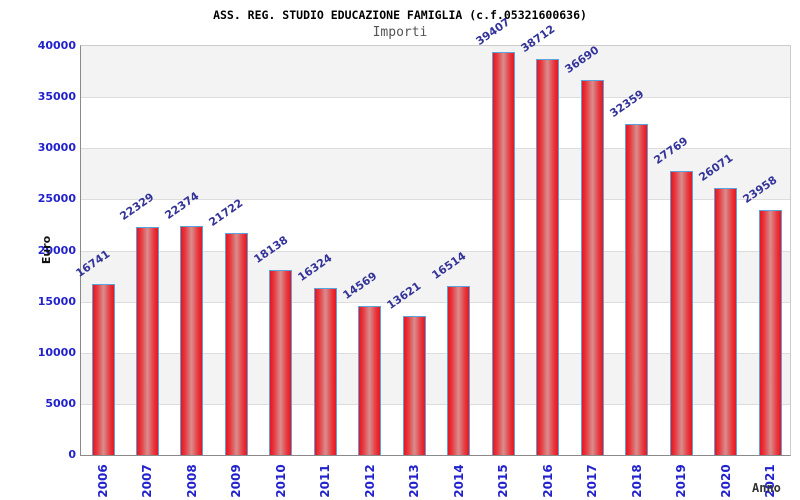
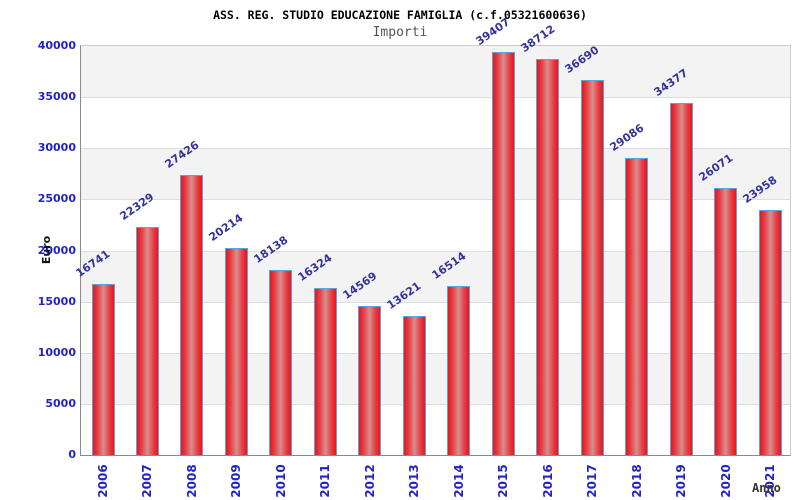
2008: 22374 -> 27426
2009: 21722 -> 20214
2018: 32359 -> 29086
2019: 27769 -> 34377
